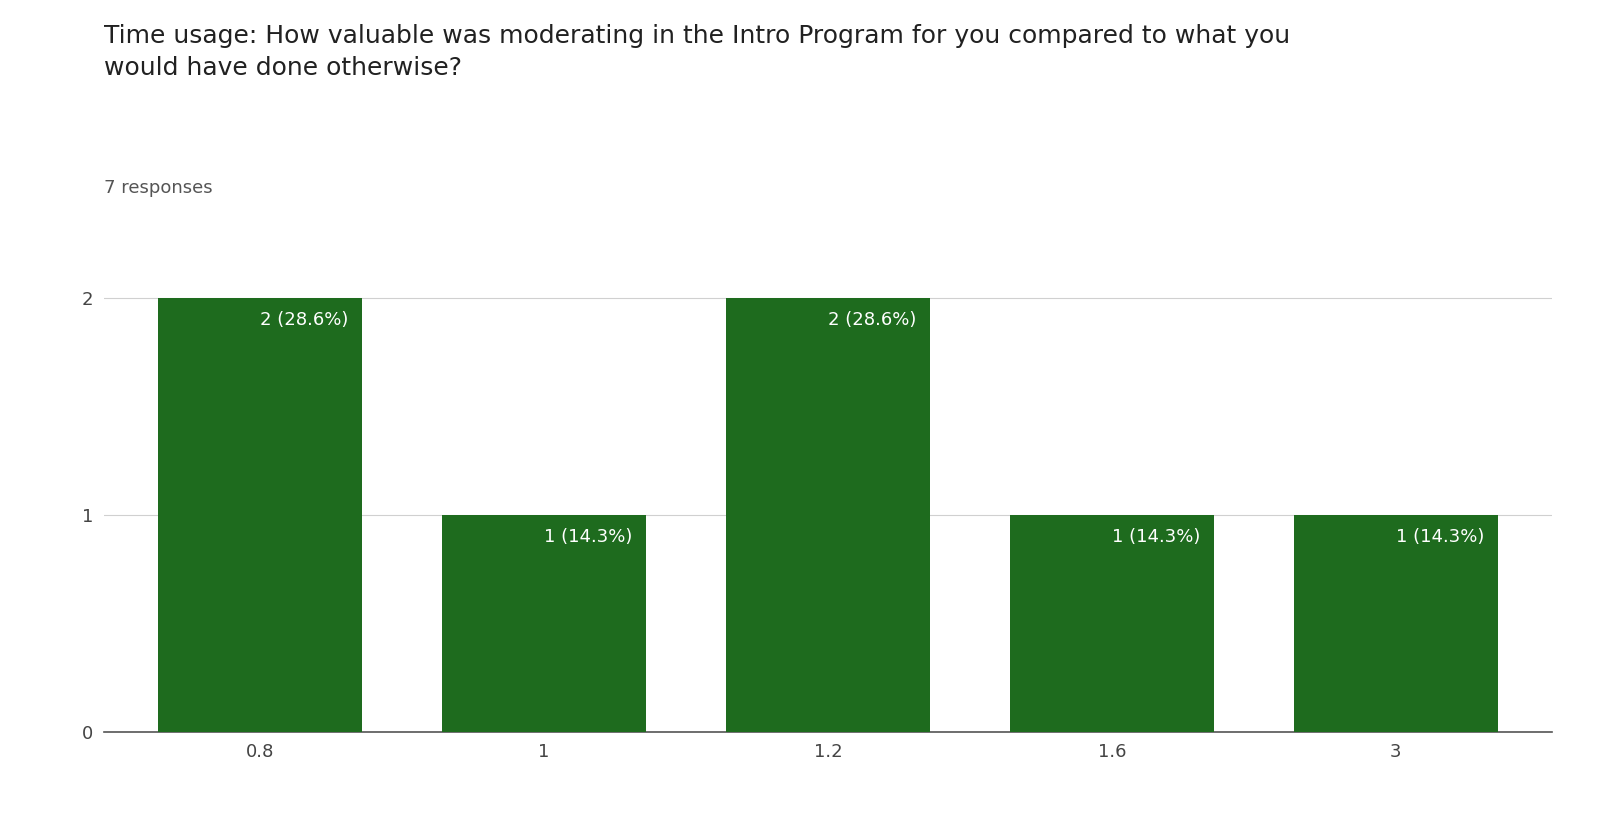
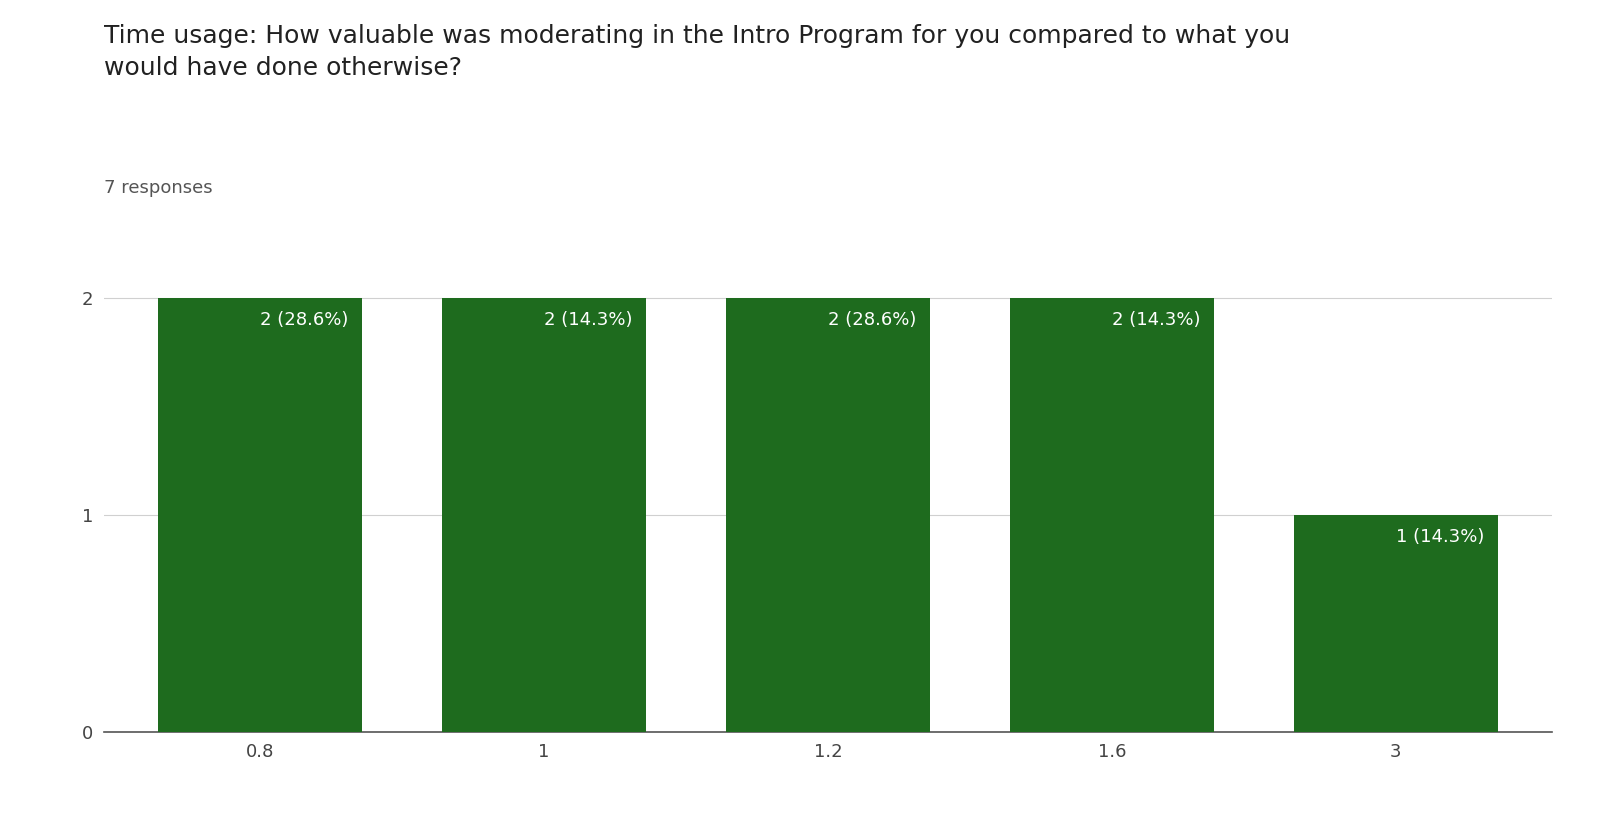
1: 1 -> 2
1.6: 1 -> 2
